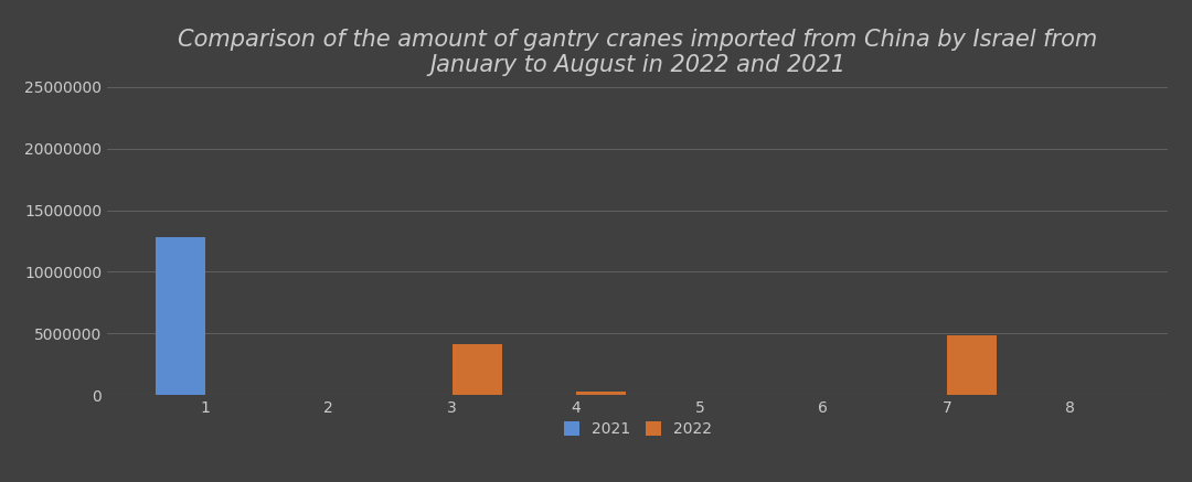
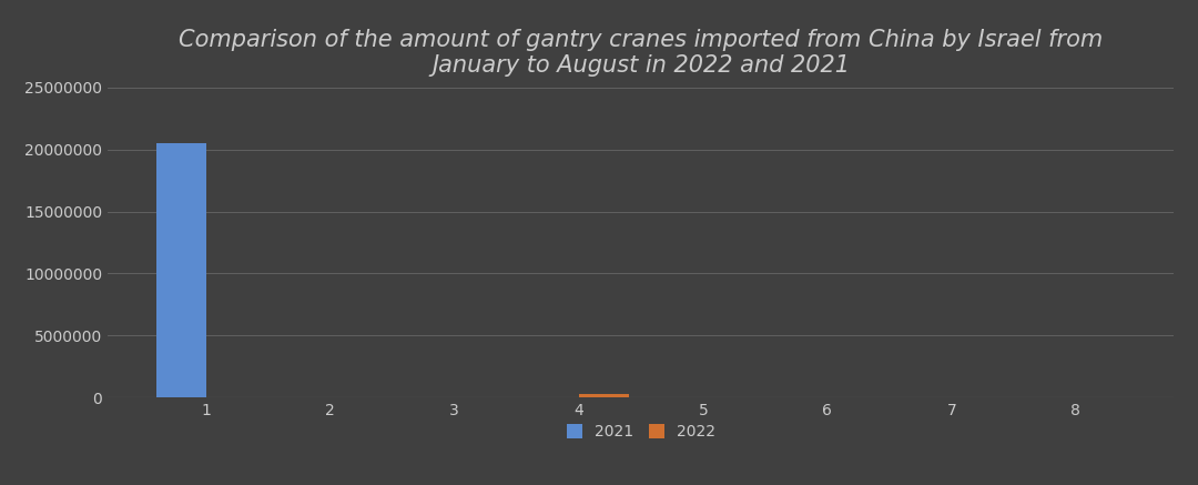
2021/1: 12800000 -> 20500000
2022/3: 4100000 -> 0
2022/7: 4900000 -> 0
